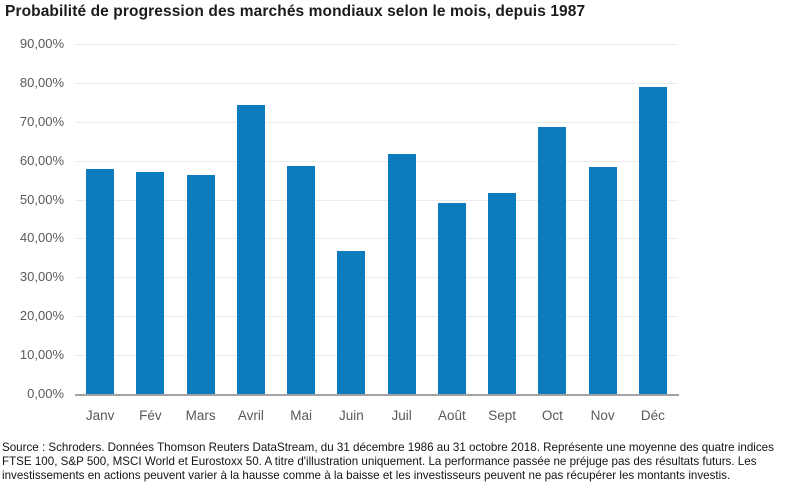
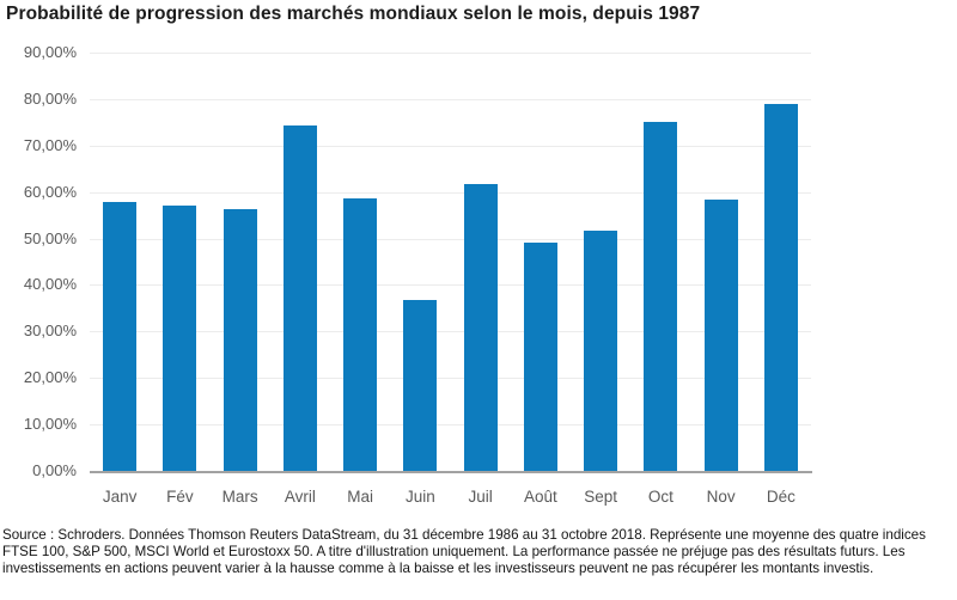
Oct: 69% -> 75%
